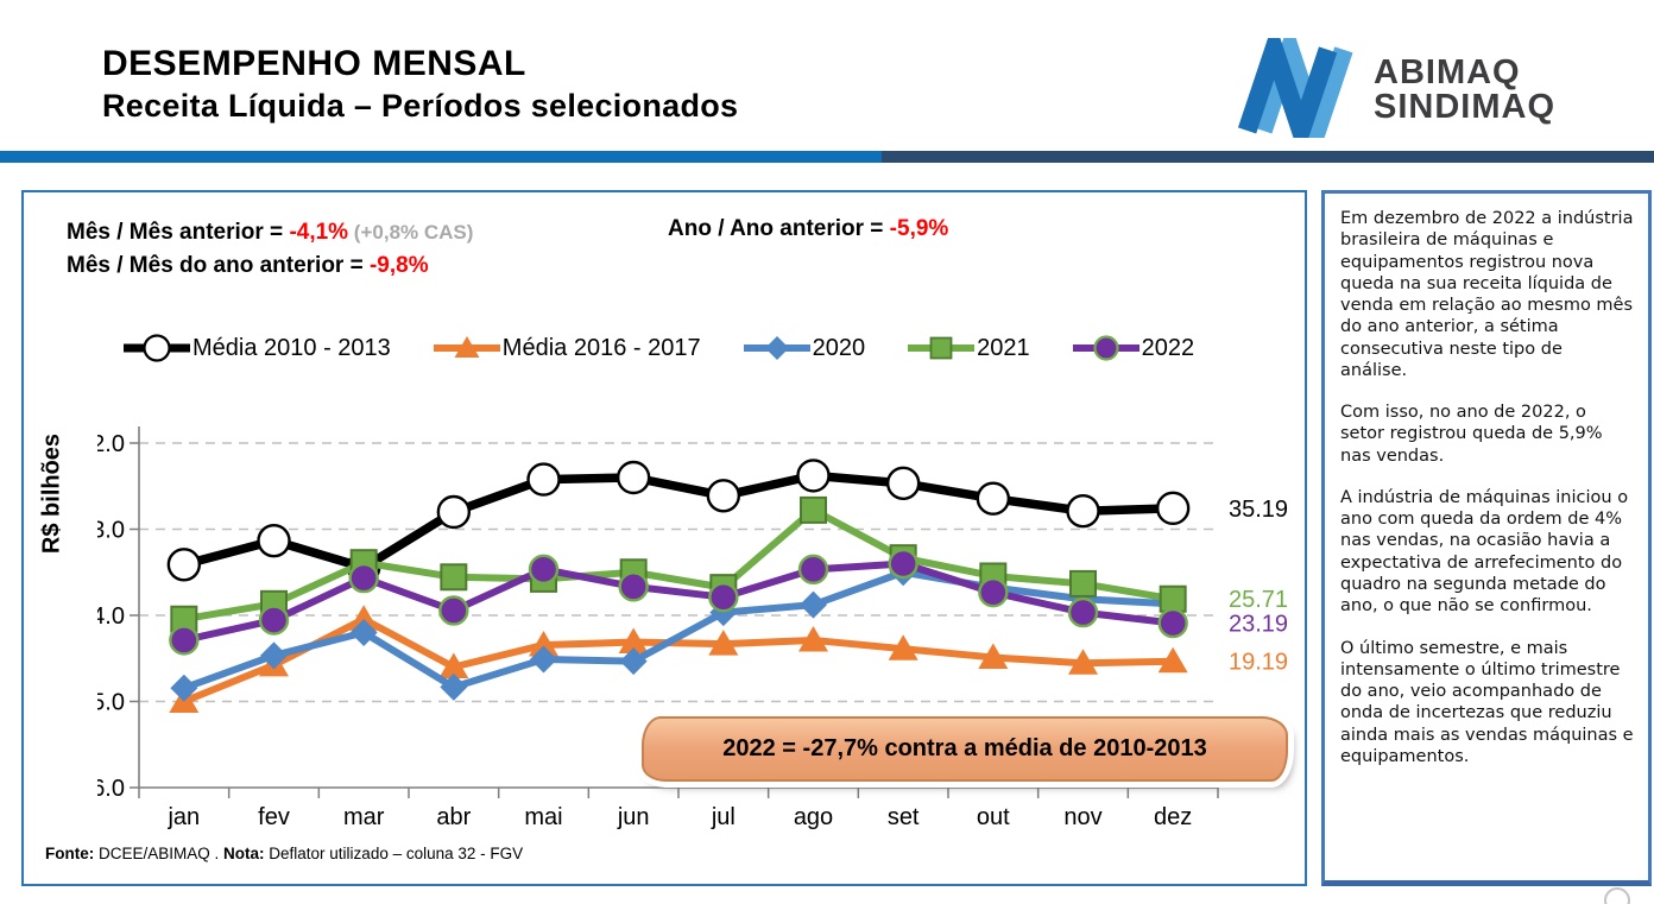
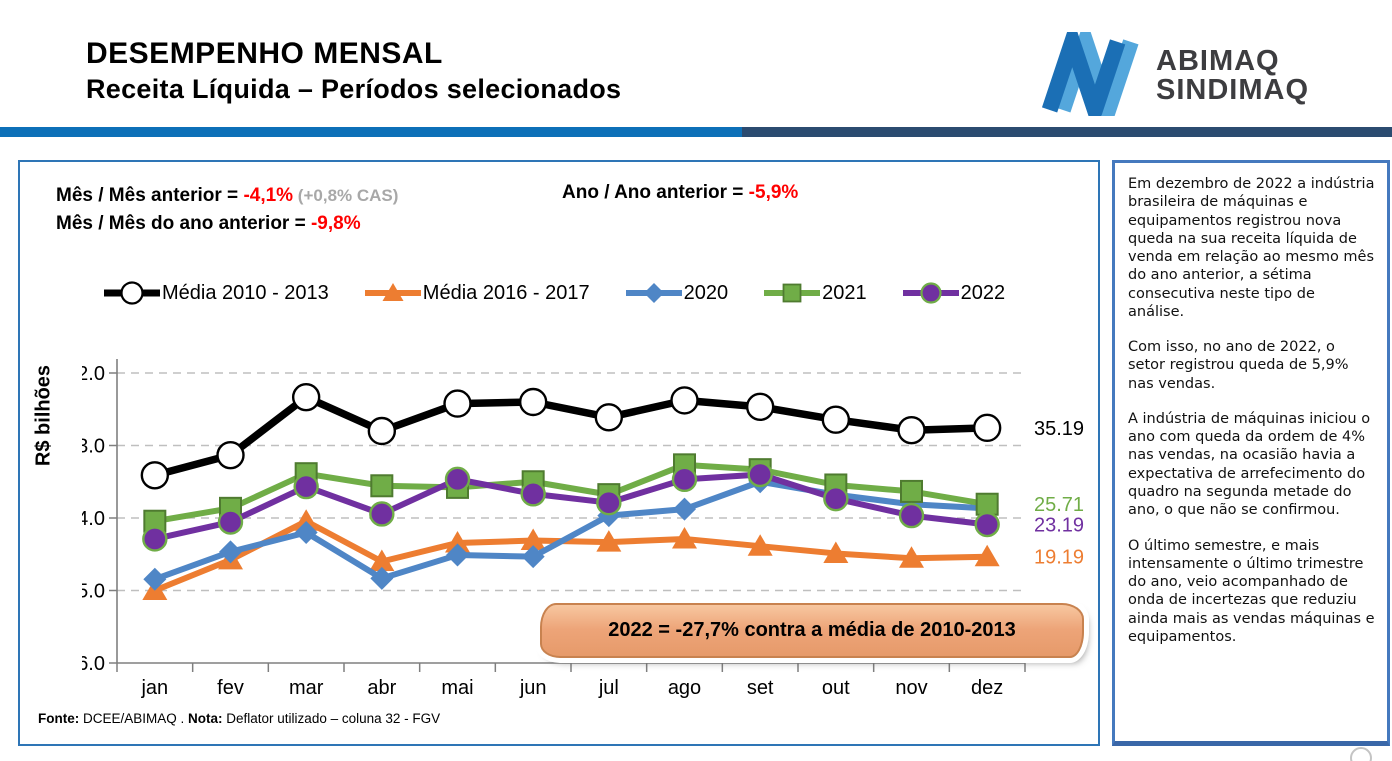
Média 2010 - 2013/mar: 29 -> 39
2021/ago: 35 -> 31
